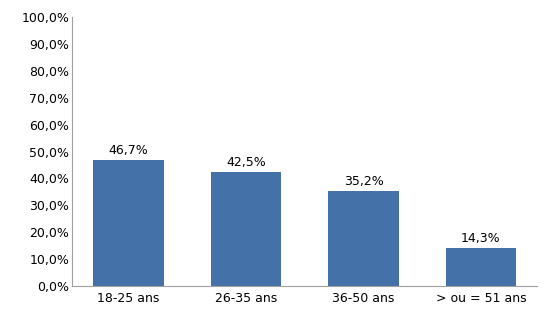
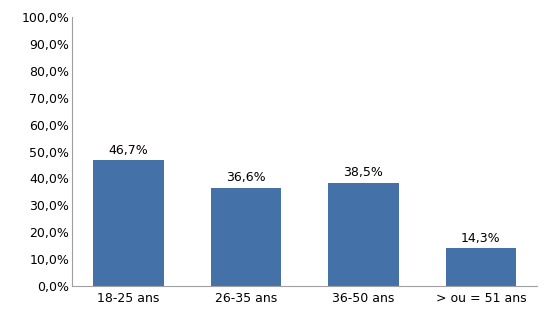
26-35 ans: 42,5% -> 36,6%
36-50 ans: 35,2% -> 38,5%
